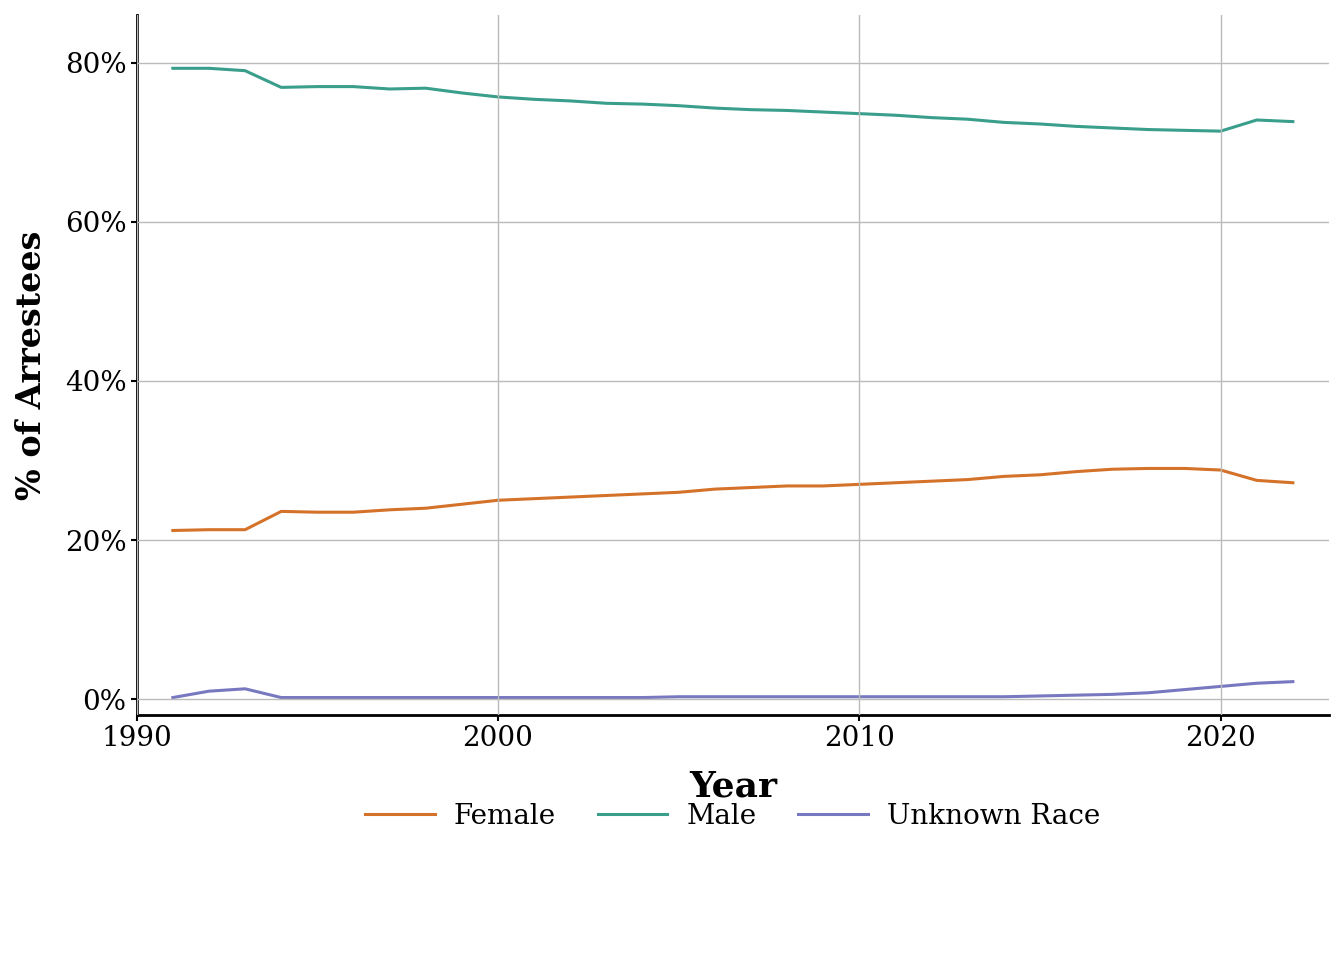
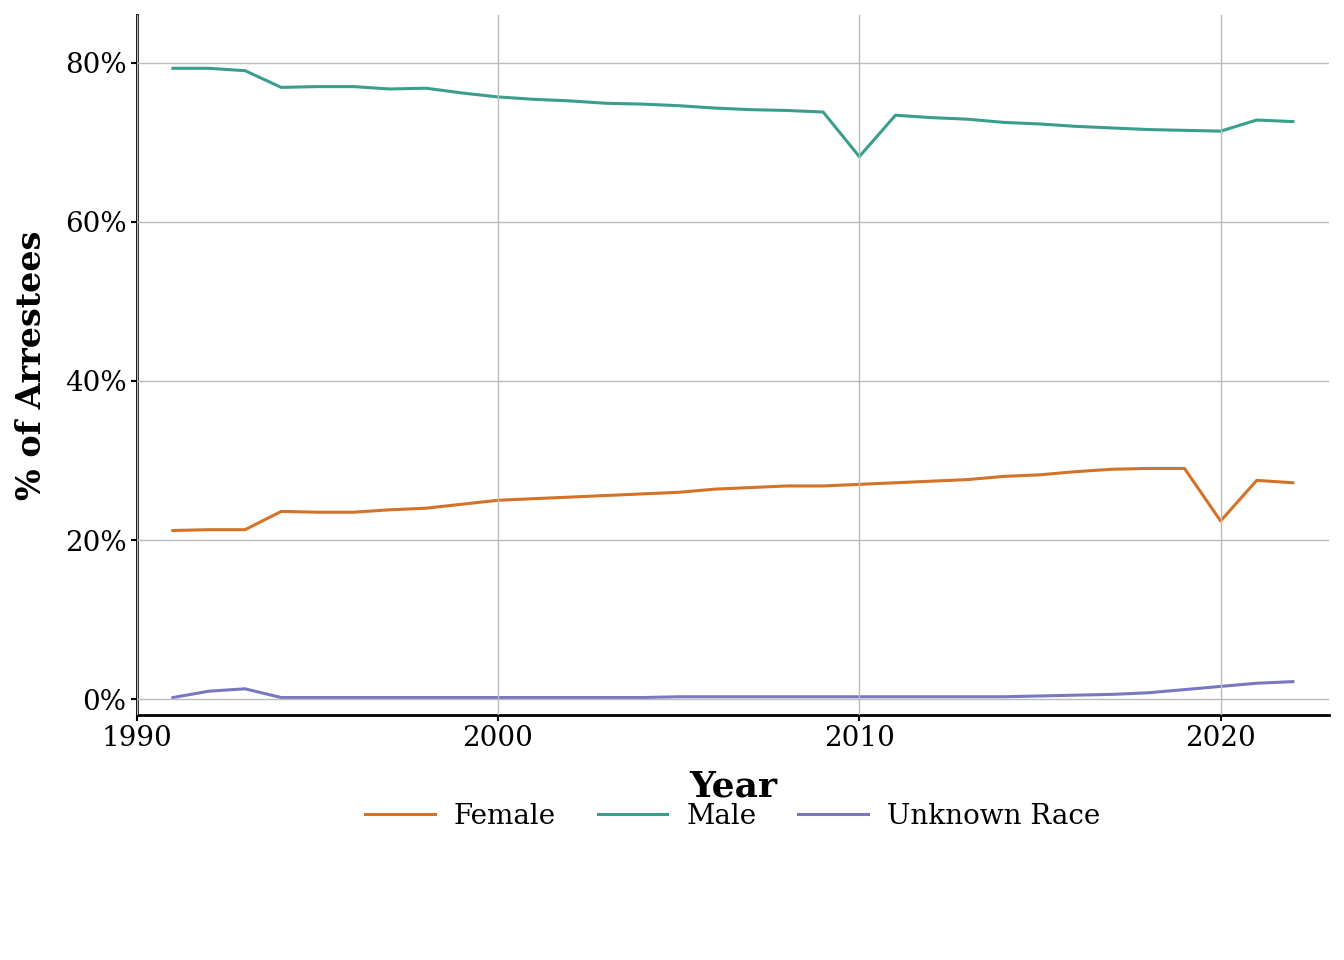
Male/2010: 73.6% -> 68.2%
Female/2020: 28.8% -> 22.4%
